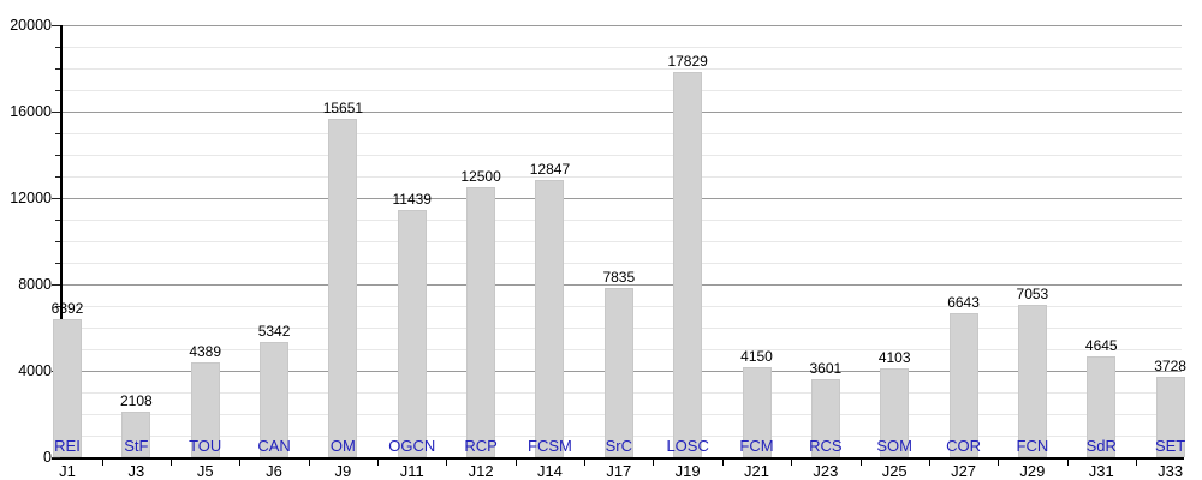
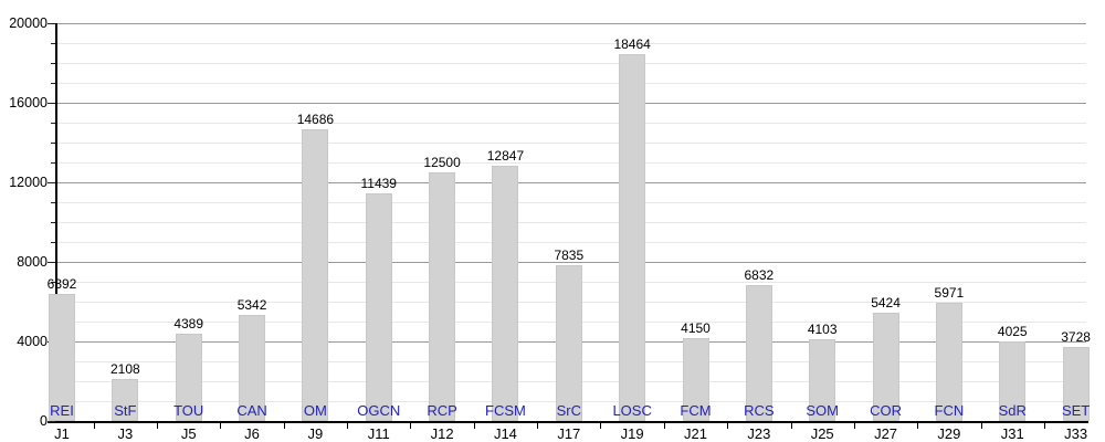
J9: 15651 -> 14686
J19: 17829 -> 18464
J23: 3601 -> 6832
J27: 6643 -> 5424
J29: 7053 -> 5971
J31: 4645 -> 4025
